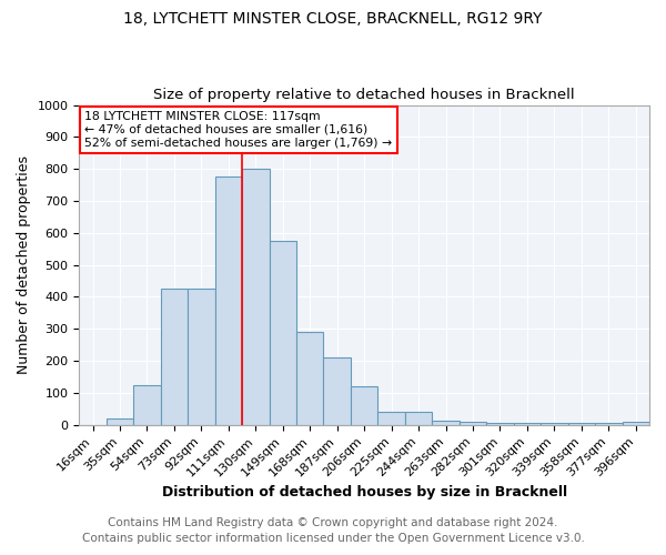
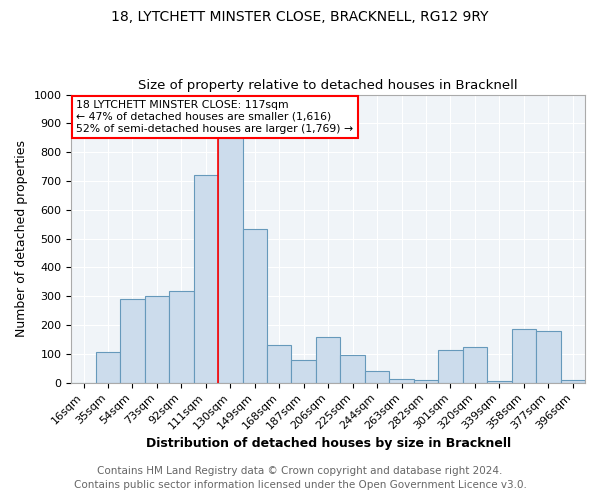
35sqm: 20 -> 105
54sqm: 125 -> 290
73sqm: 425 -> 300
92sqm: 425 -> 320
111sqm: 775 -> 720
130sqm: 800 -> 850
149sqm: 575 -> 535
168sqm: 290 -> 130
187sqm: 210 -> 80
206sqm: 120 -> 160
225sqm: 40 -> 95
301sqm: 5 -> 115
320sqm: 5 -> 125
358sqm: 5 -> 185
377sqm: 5 -> 180
